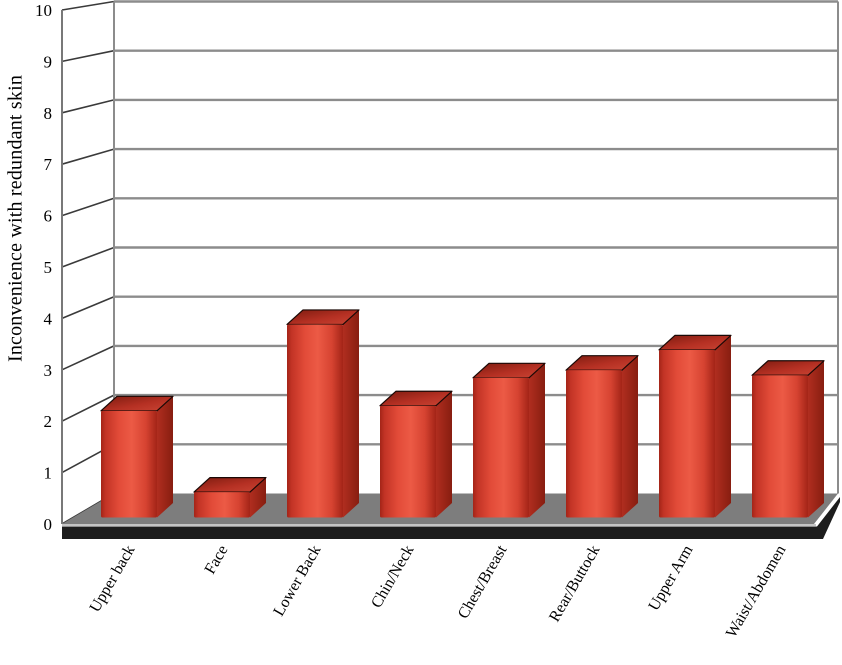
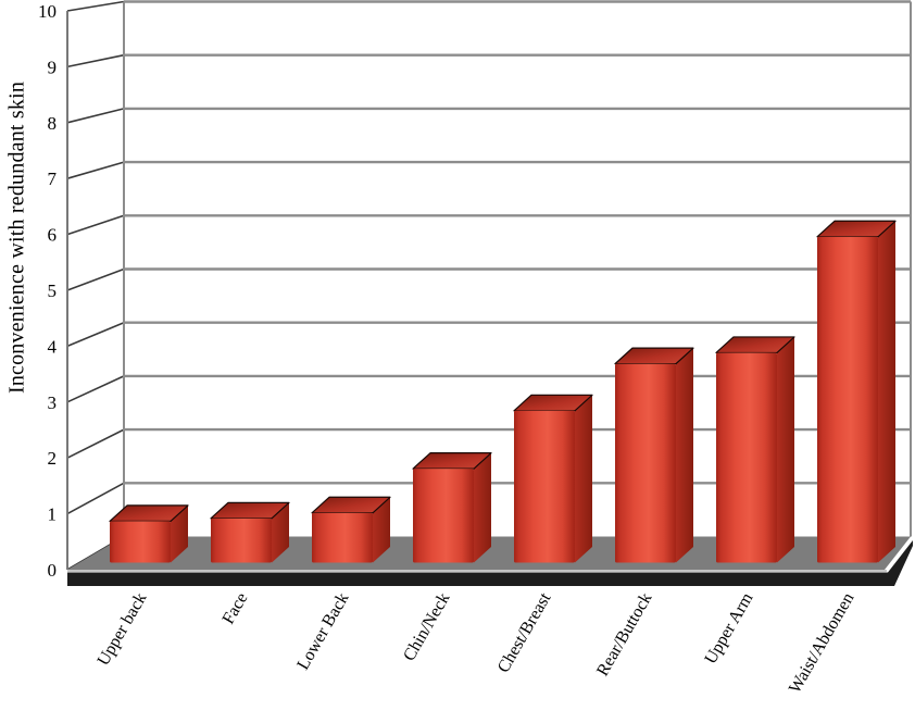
Upper back: 2.1 -> 0.8
Face: 0.5 -> 0.8
Lower Back: 3.8 -> 0.9
Chin/Neck: 2.2 -> 1.7
Rear/Buttock: 2.9 -> 3.6
Upper Arm: 3.3 -> 3.8
Waist/Abdomen: 2.8 -> 5.9
